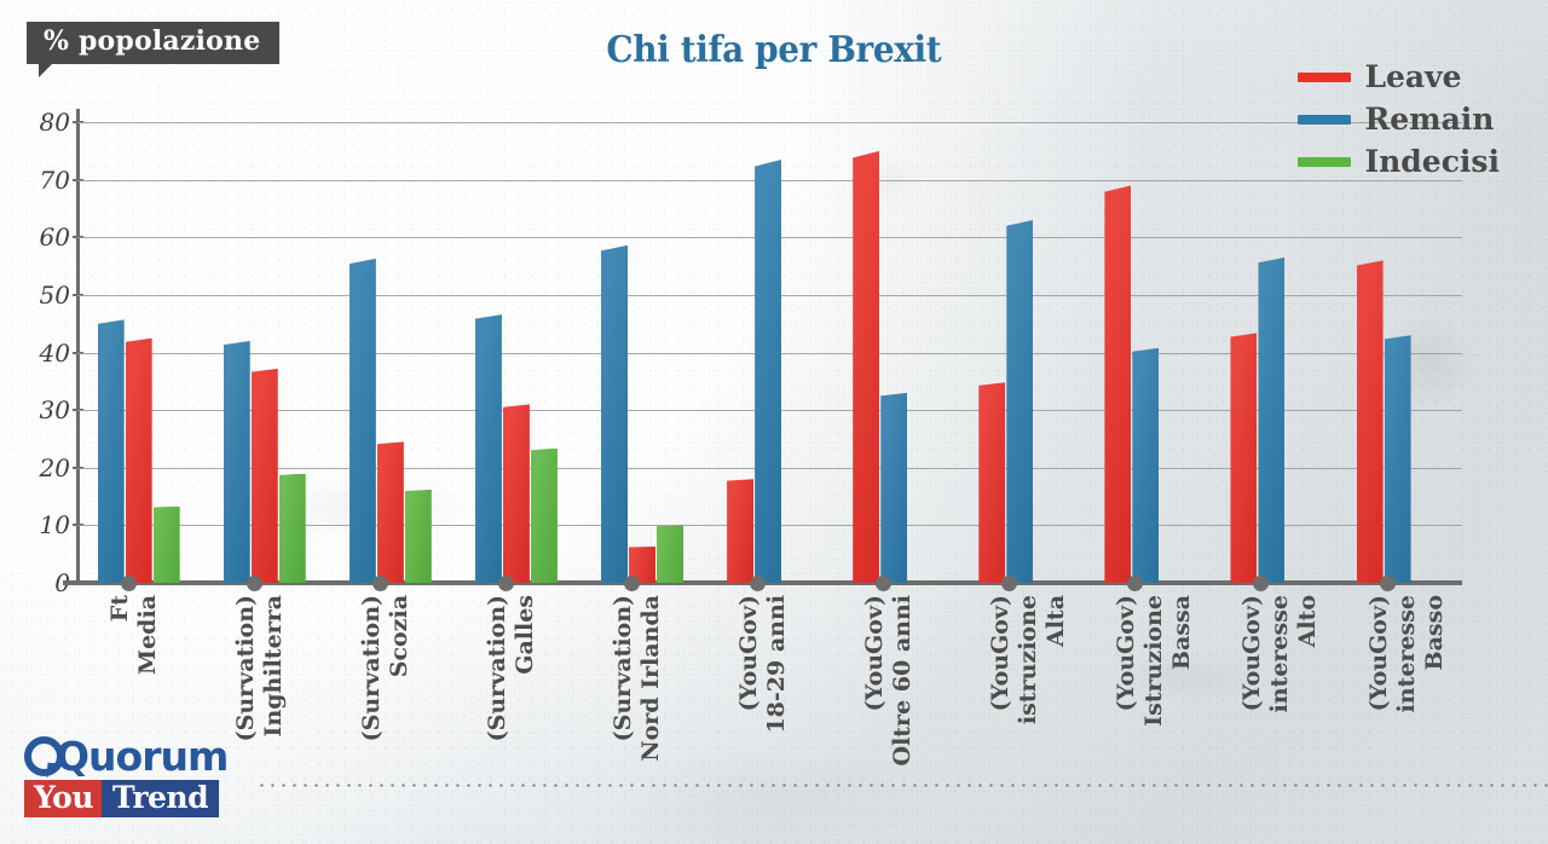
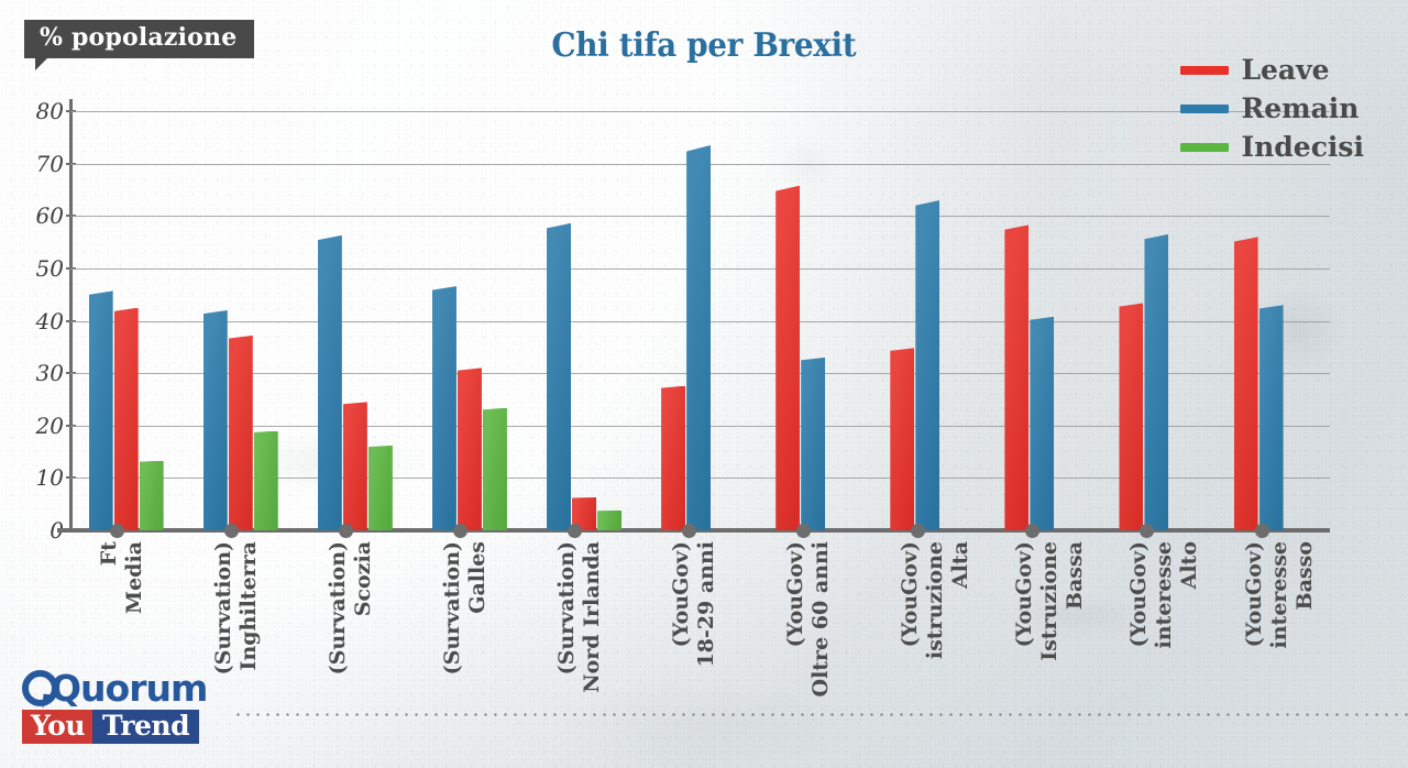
Indecisi/Nord Irlanda (Survation): 10 -> 4
Leave/18-29 anni (YouGov): 18 -> 28
Leave/Oltre 60 anni (YouGov): 75 -> 66
Leave/Bassa Istruzione (YouGov): 69 -> 58
